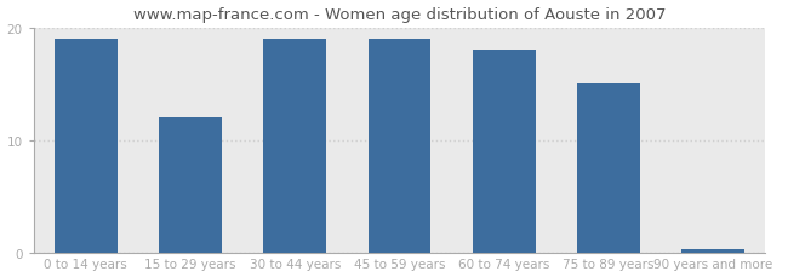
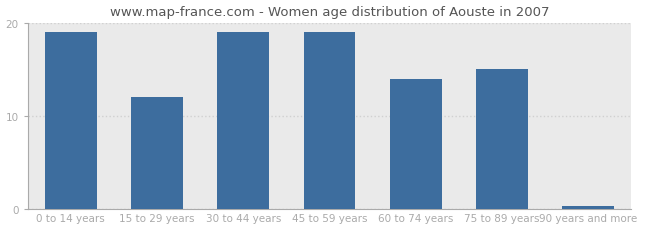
60 to 74 years: 18.0 -> 14.0
